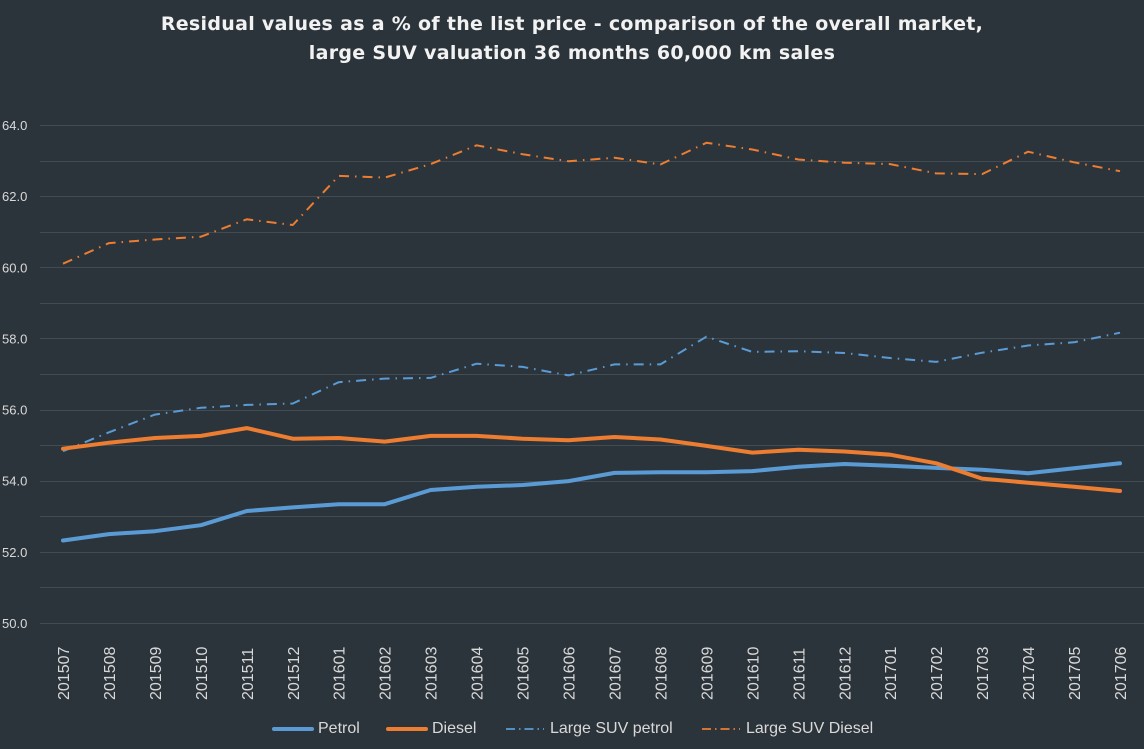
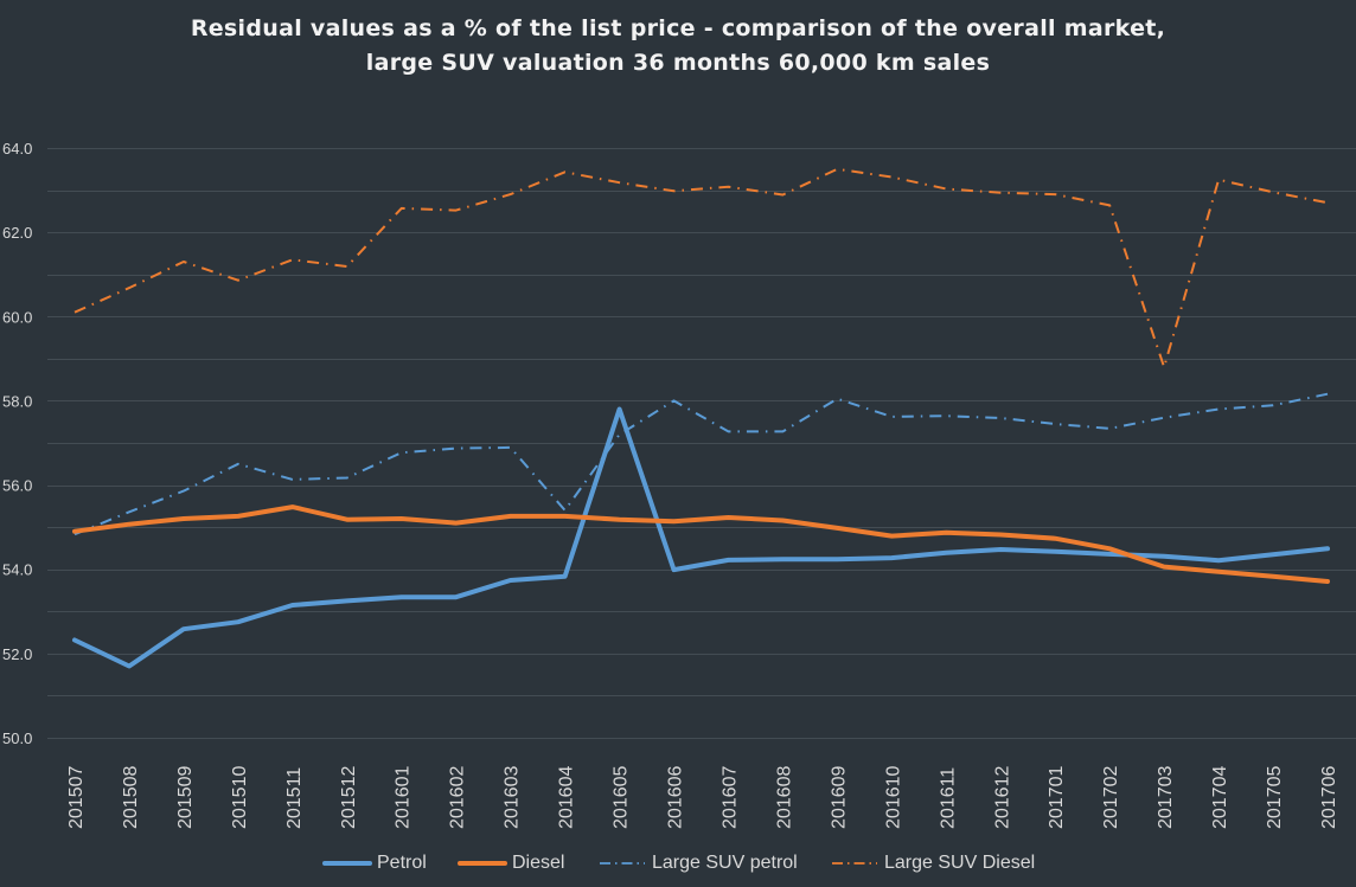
Petrol/201508: 52.5 -> 51.7
Large SUV Diesel/201509: 60.8 -> 61.3
Large SUV petrol/201510: 56.0 -> 56.5
Large SUV petrol/201604: 57.3 -> 55.4
Petrol/201605: 53.9 -> 57.8
Large SUV petrol/201606: 57.0 -> 58.0
Large SUV Diesel/201703: 62.6 -> 58.8
